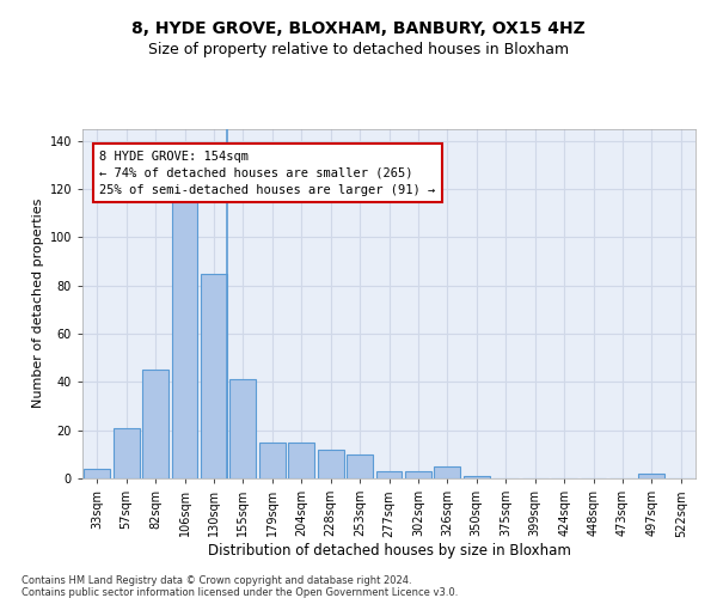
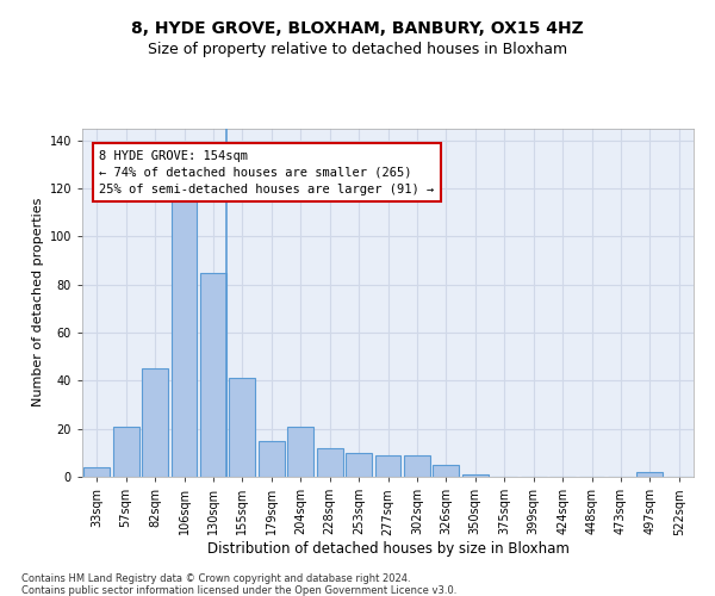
204sqm: 15 -> 21
277sqm: 3 -> 9
302sqm: 3 -> 9
